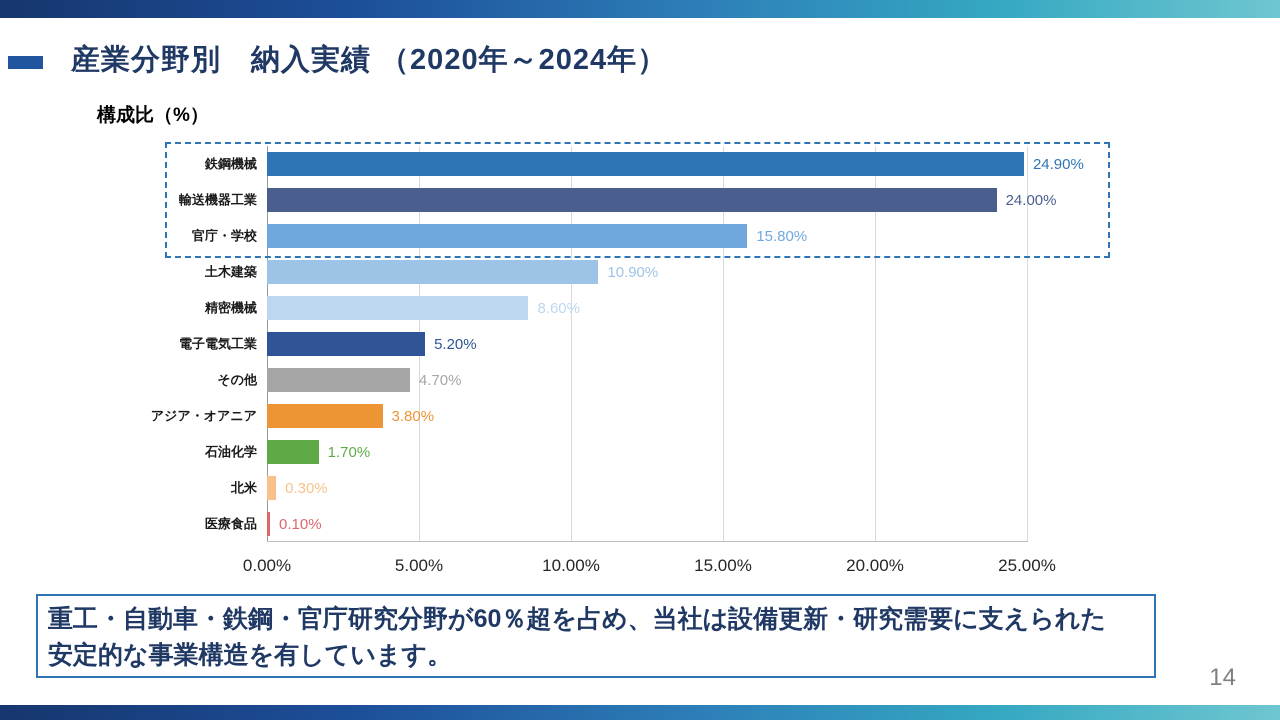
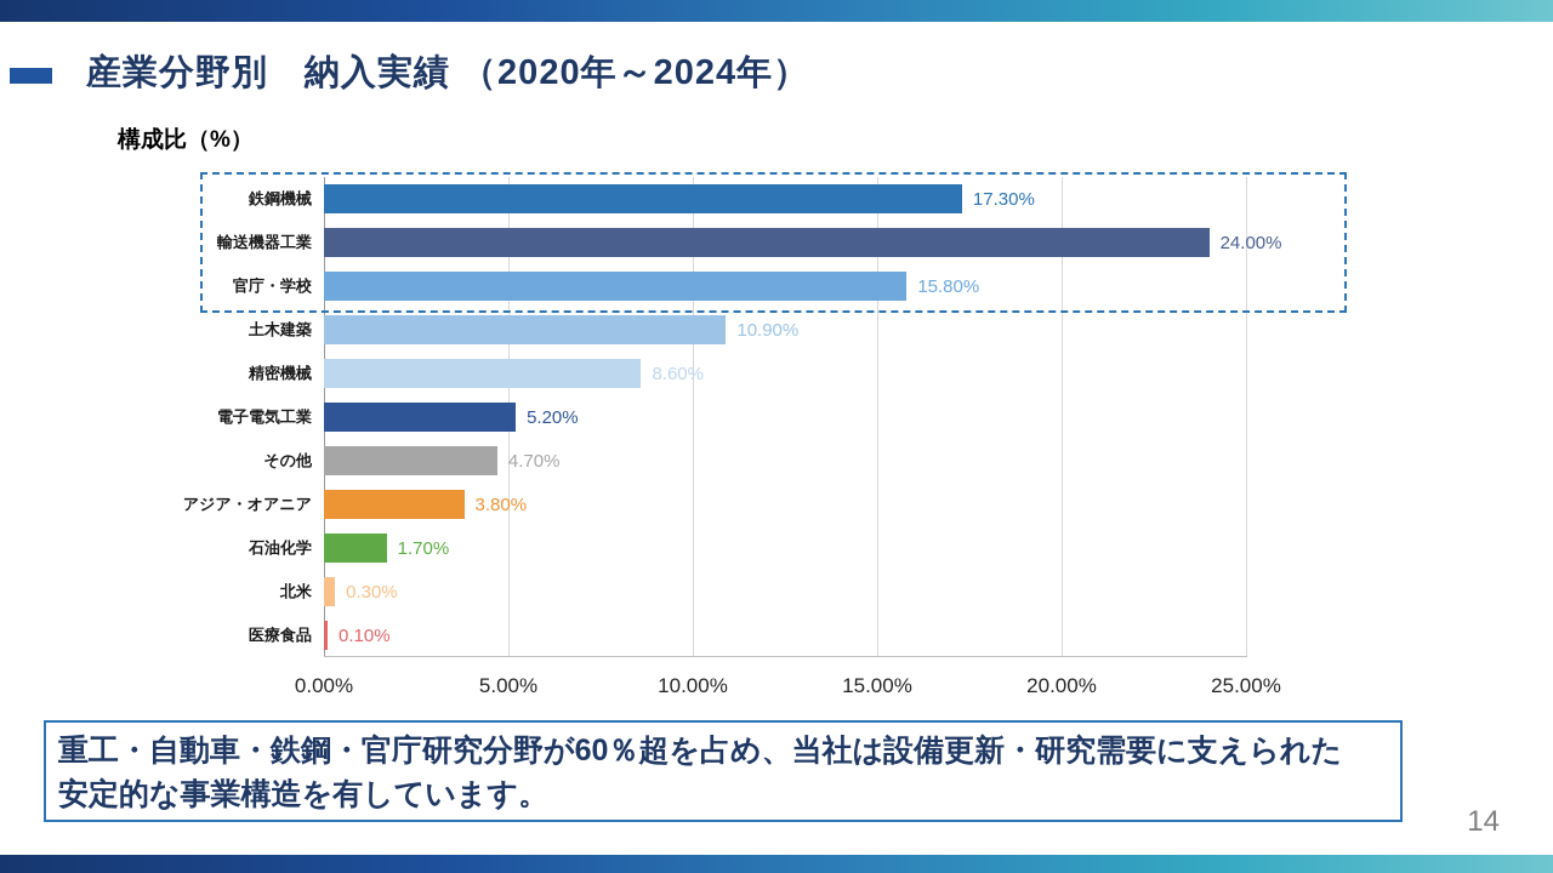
鉄鋼機械: 24.90% -> 17.30%
